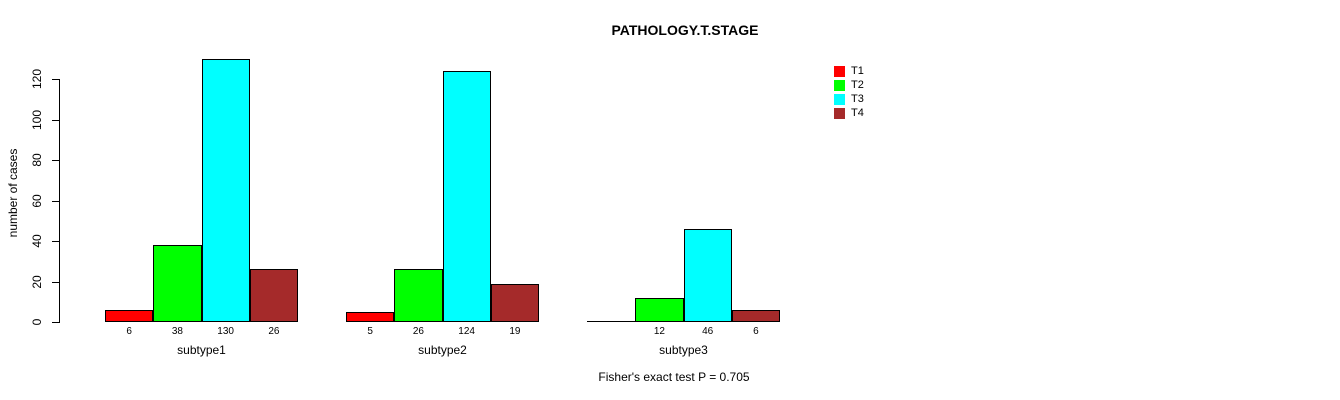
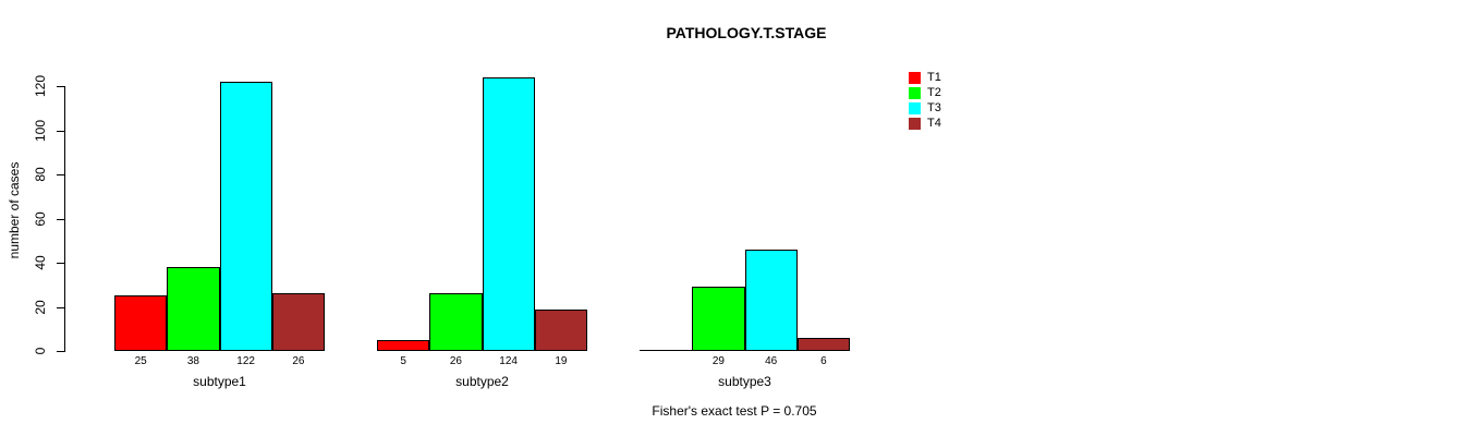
T1/subtype1: 6 -> 25
T3/subtype1: 130 -> 122
T2/subtype3: 12 -> 29
